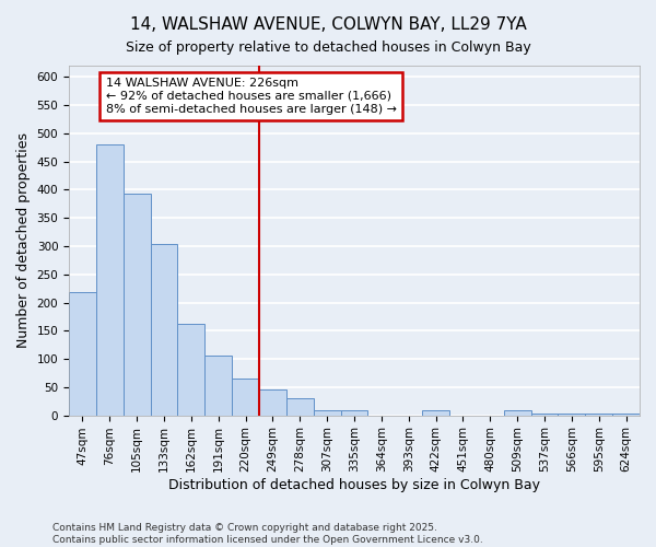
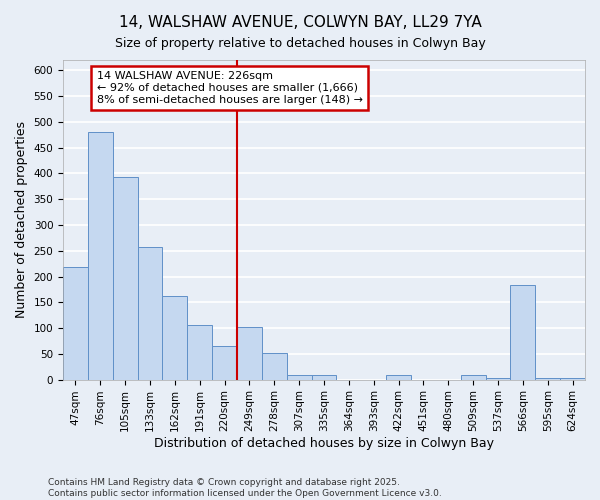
133sqm: 303 -> 258
249sqm: 46 -> 102
278sqm: 30 -> 52
566sqm: 3 -> 184
